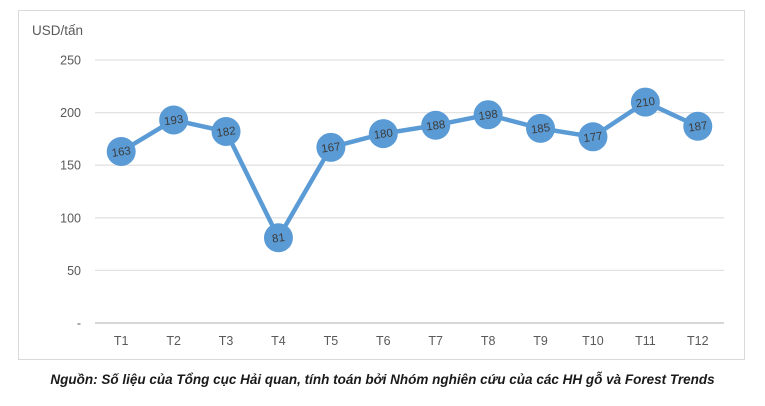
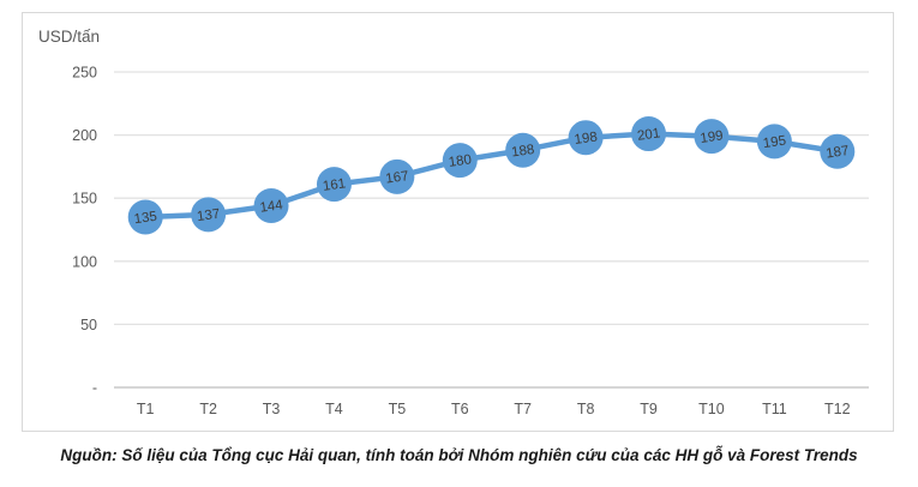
T1: 163 -> 135
T2: 193 -> 137
T3: 182 -> 144
T4: 81 -> 161
T9: 185 -> 201
T10: 177 -> 199
T11: 210 -> 195
